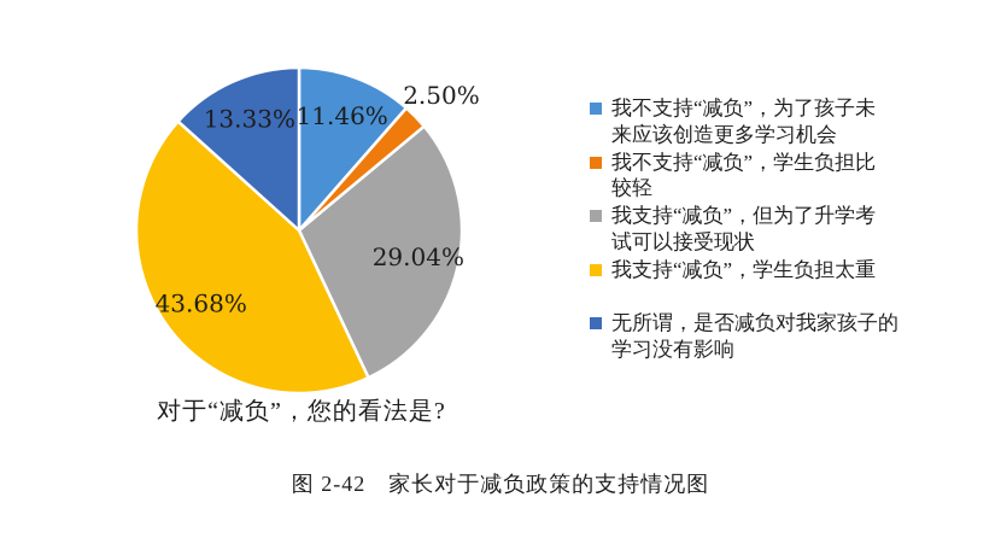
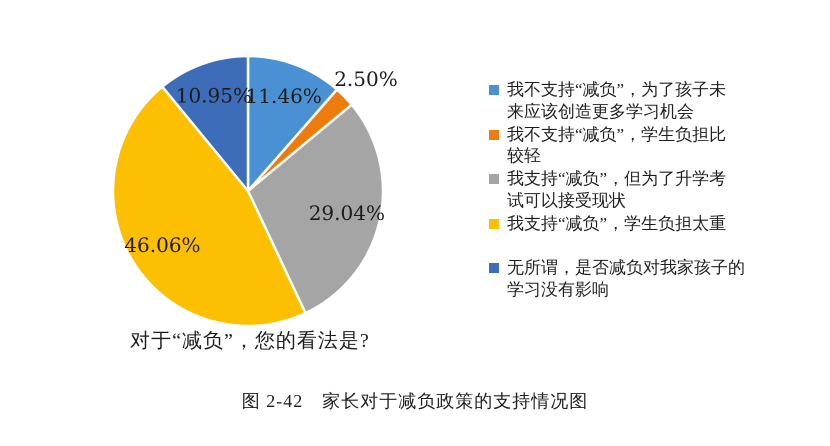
我支持“减负”，学生负担太重: 43.68% -> 46.06%
无所谓，是否减负对我家孩子的学习没有影响: 13.33% -> 10.95%
